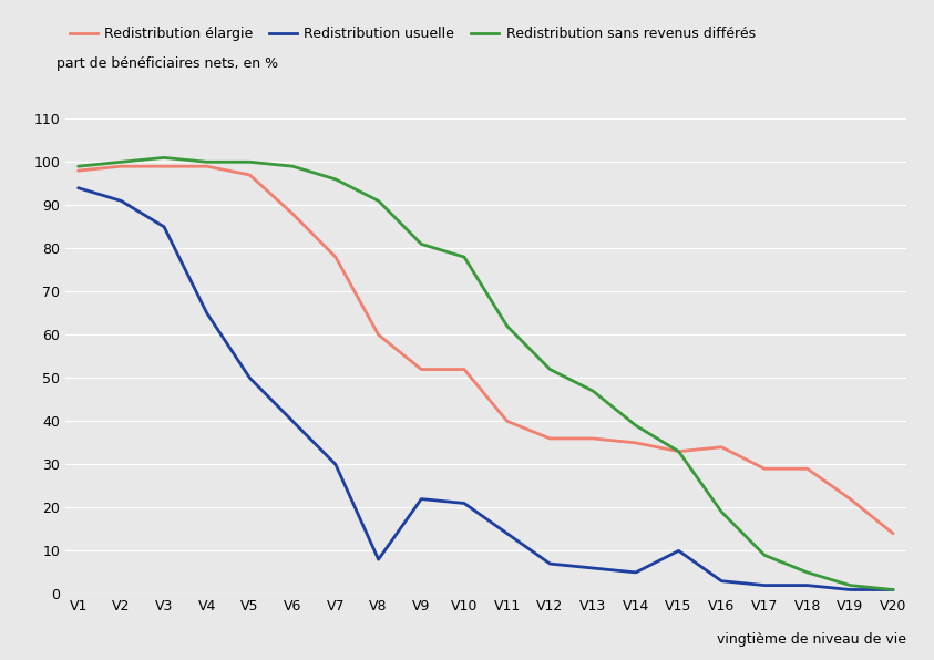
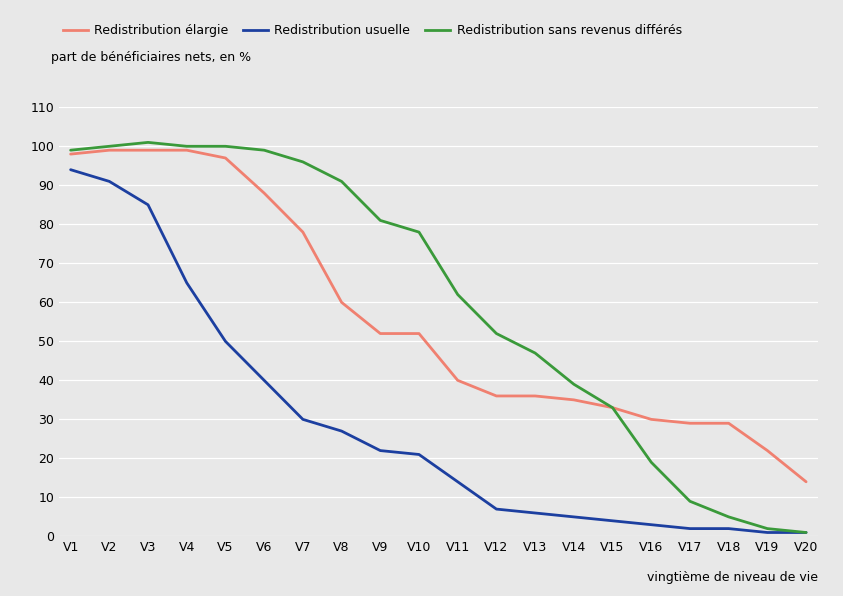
Redistribution usuelle/V8: 8 -> 27
Redistribution usuelle/V15: 10 -> 4
Redistribution élargie/V16: 34 -> 30
